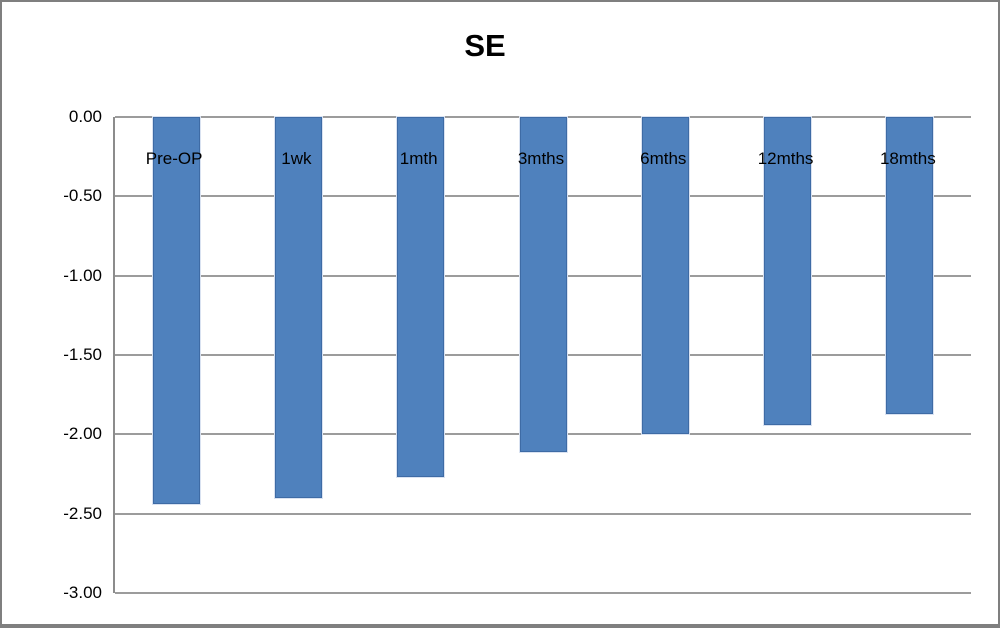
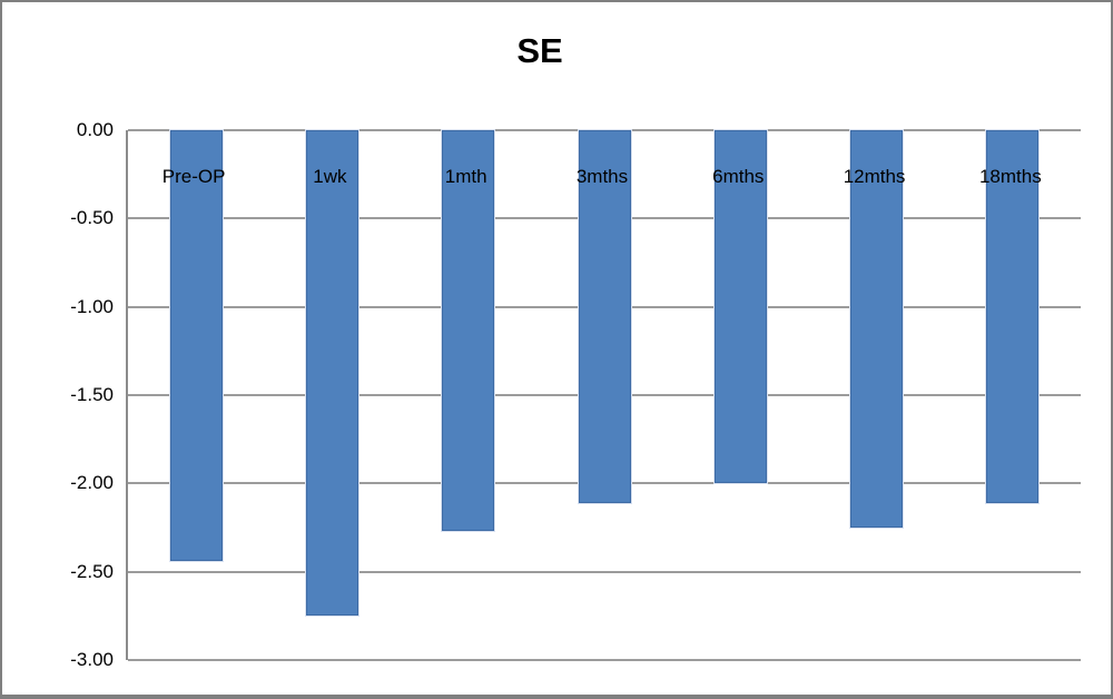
1wk: -2.40 -> -2.75
12mths: -1.94 -> -2.25
18mths: -1.87 -> -2.11
